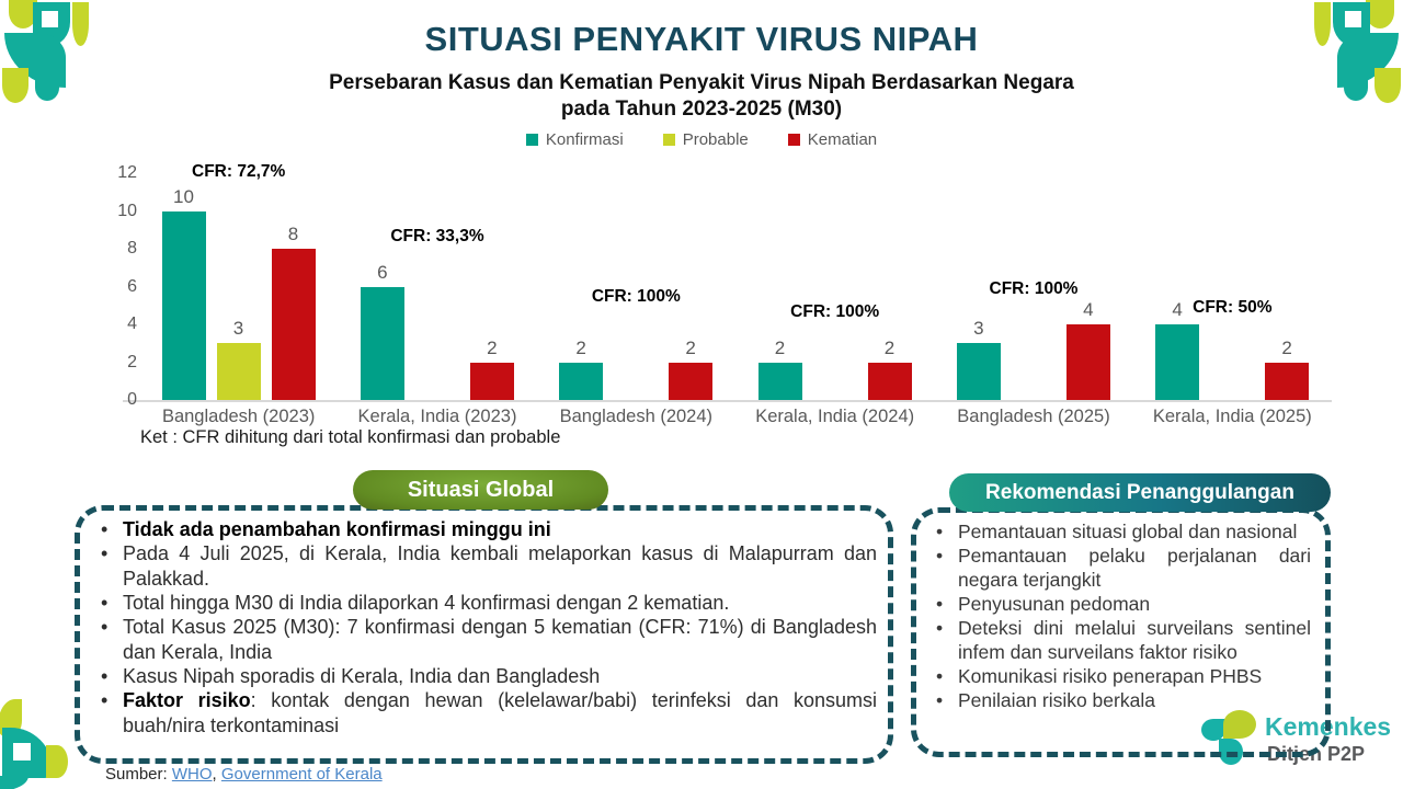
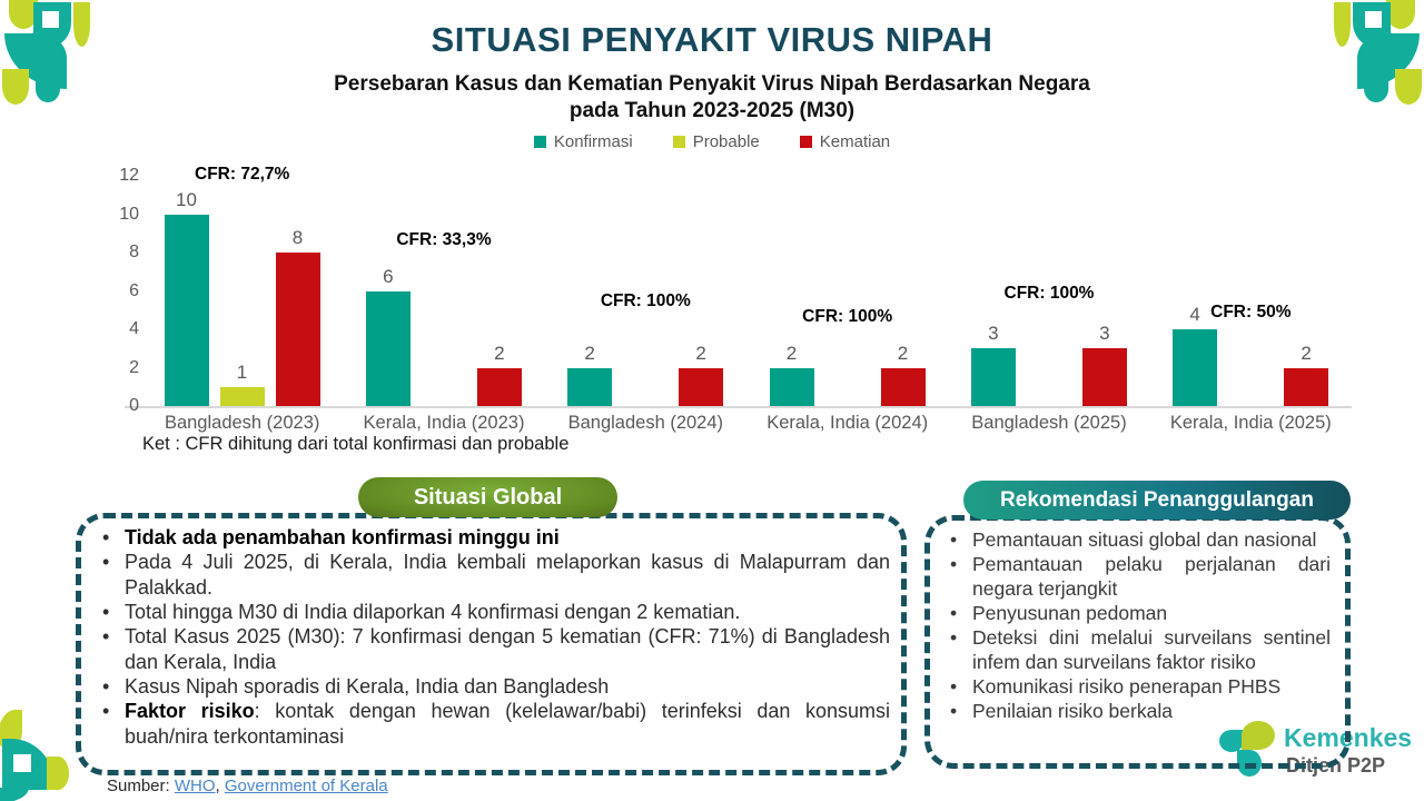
Probable/Bangladesh (2023): 3 -> 1
Kematian/Bangladesh (2025): 4 -> 3
